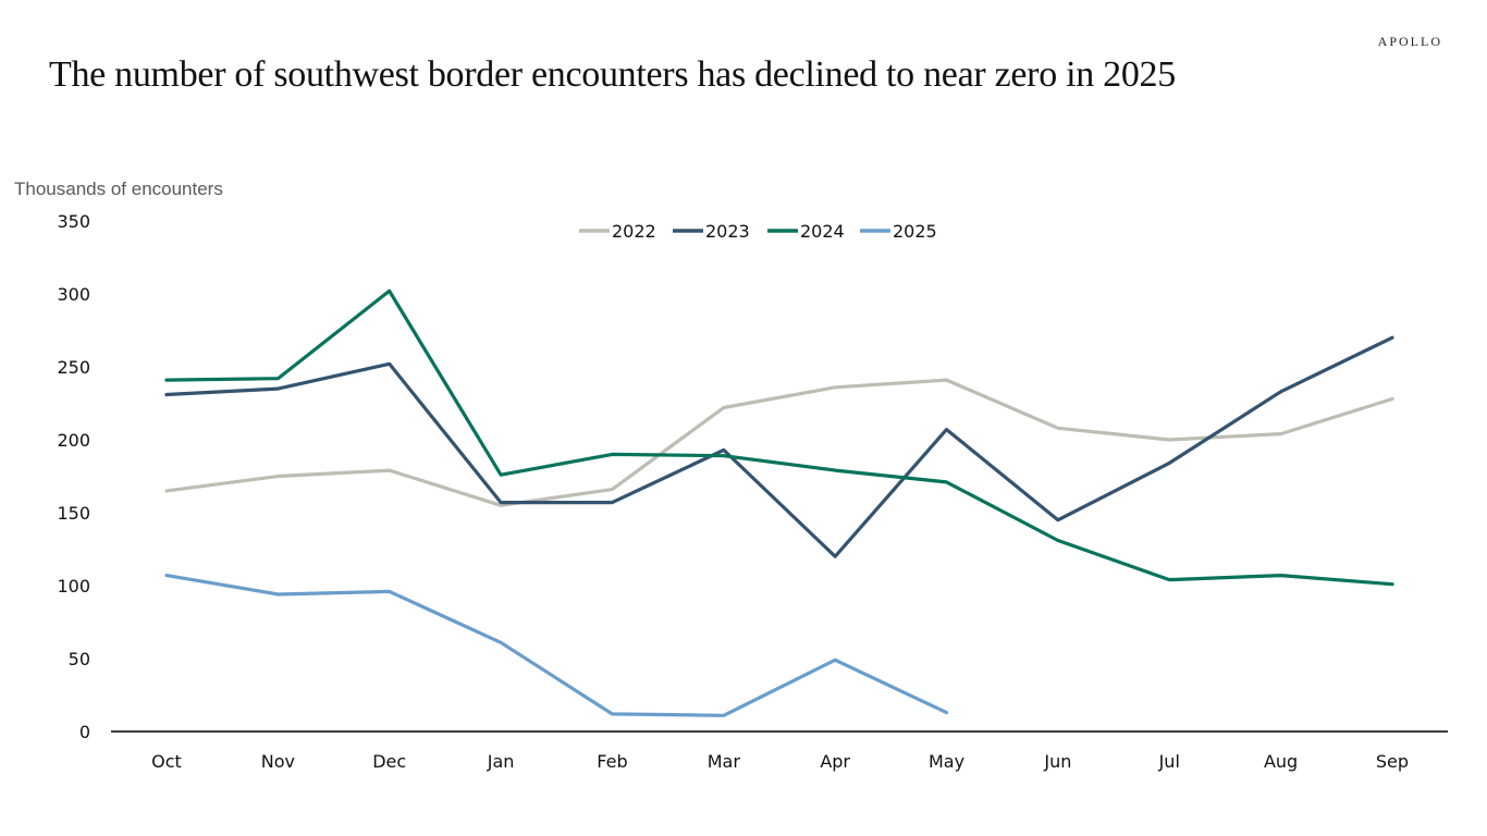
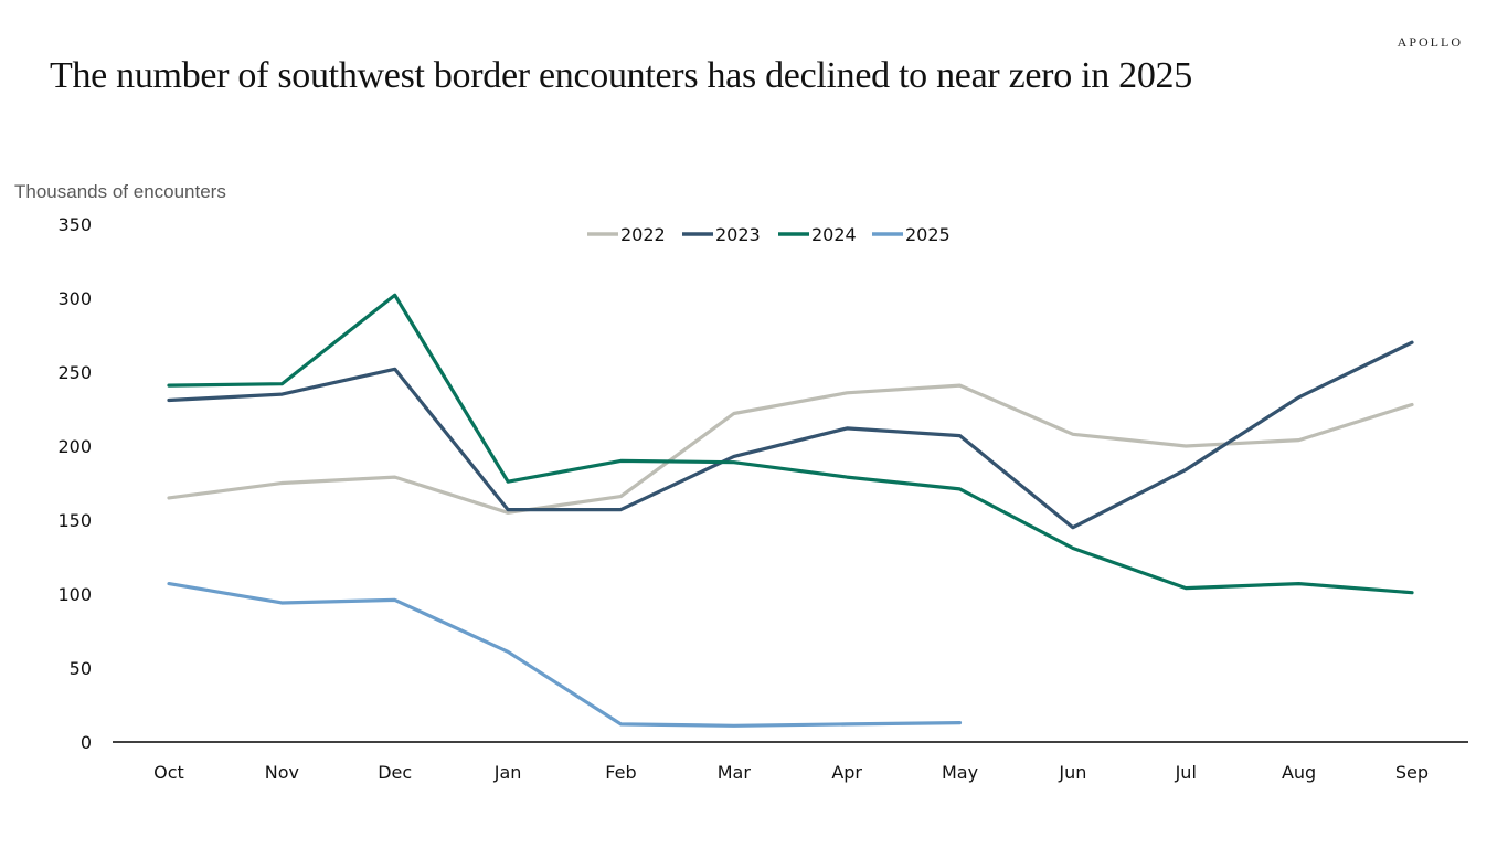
2023/Apr: 120 -> 212
2025/Apr: 49 -> 12
